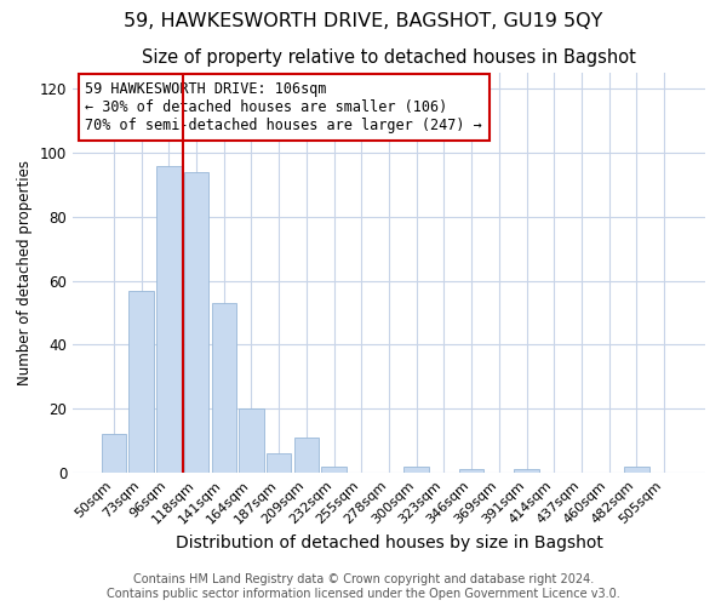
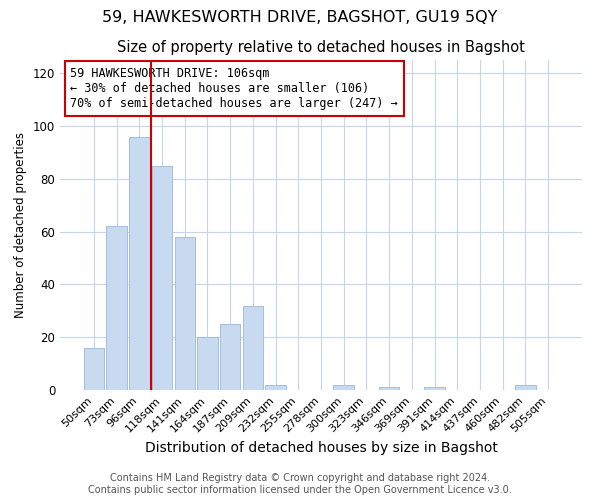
50sqm: 12 -> 16
73sqm: 57 -> 62
118sqm: 94 -> 85
141sqm: 53 -> 58
187sqm: 6 -> 25
209sqm: 11 -> 32
